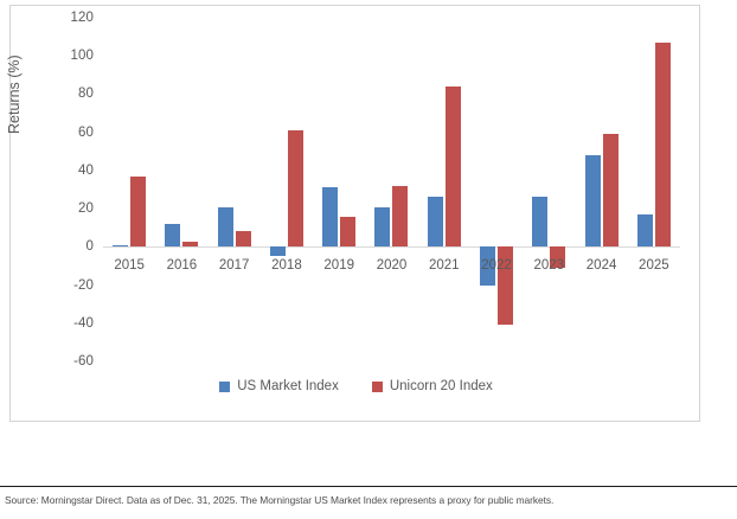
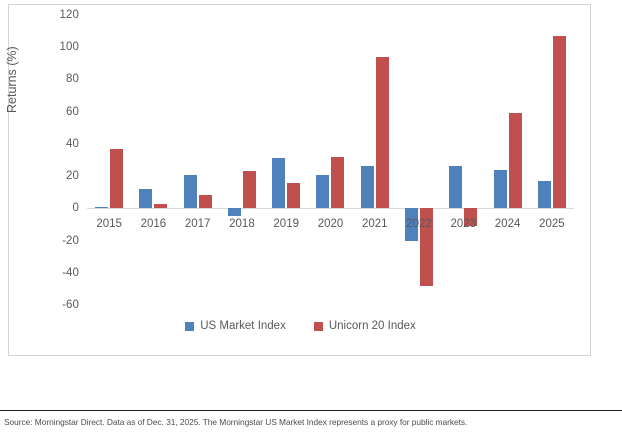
Unicorn 20 Index/2018: 61 -> 23
Unicorn 20 Index/2021: 84 -> 94
Unicorn 20 Index/2022: -41 -> -48
US Market Index/2024: 48 -> 24
